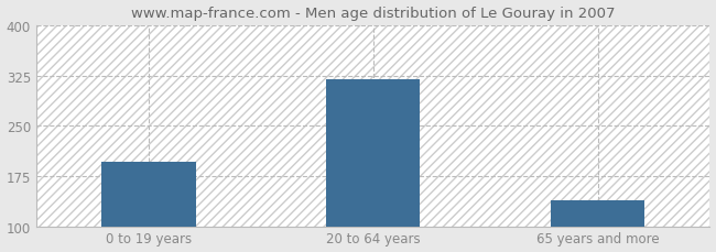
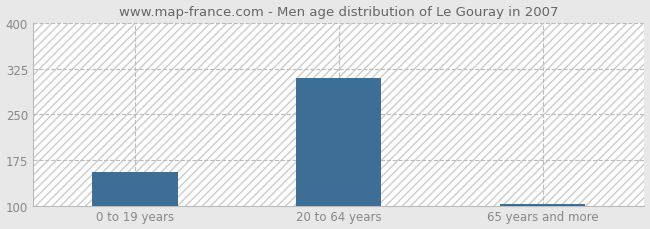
0 to 19 years: 196 -> 155
20 to 64 years: 320 -> 310
65 years and more: 138 -> 102
